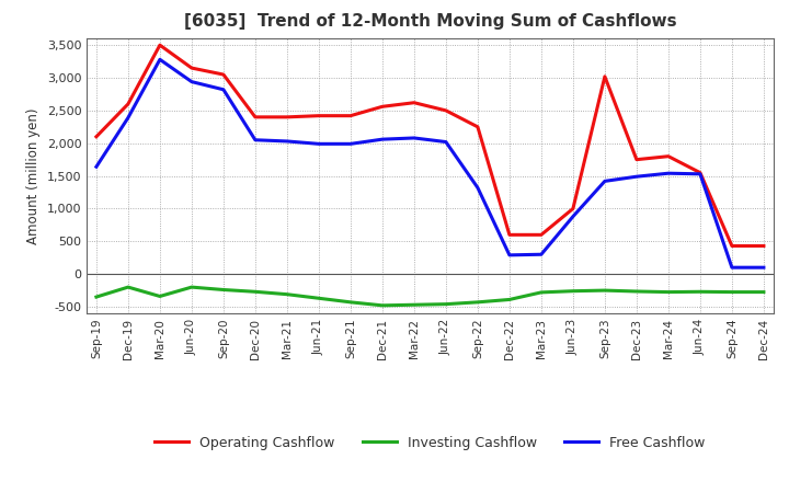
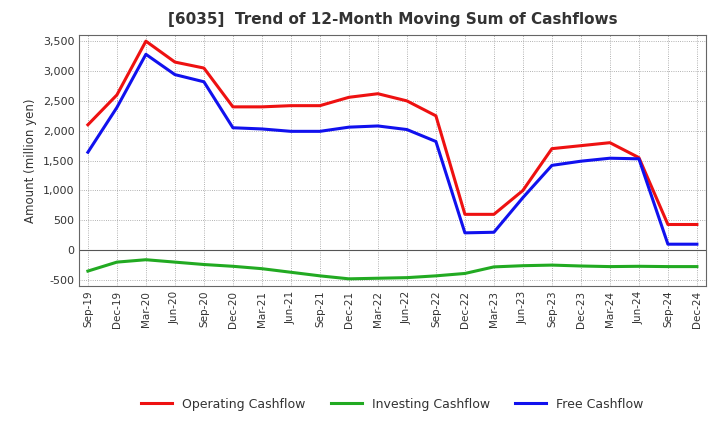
Investing Cashflow/Mar-20: -340 -> -160
Free Cashflow/Sep-22: 1,320 -> 1,820
Operating Cashflow/Sep-23: 3,020 -> 1,700
